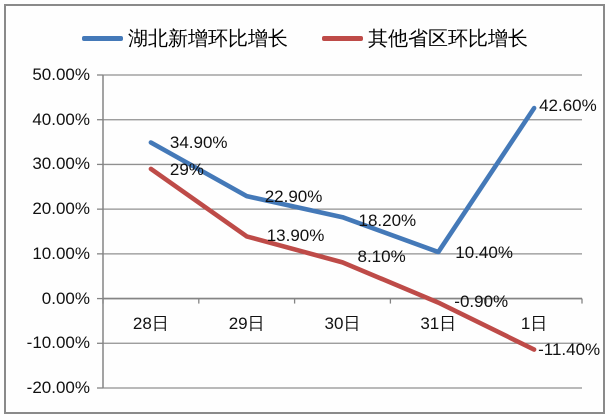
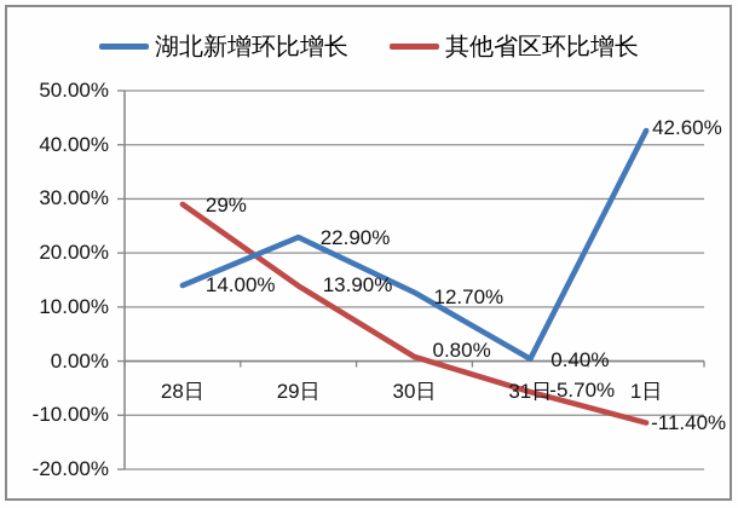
湖北新增环比增长/28日: 34.90% -> 14.00%
湖北新增环比增长/30日: 18.20% -> 12.70%
其他省区环比增长/30日: 8.10% -> 0.80%
湖北新增环比增长/31日: 10.40% -> 0.40%
其他省区环比增长/31日: -0.90% -> -5.70%
